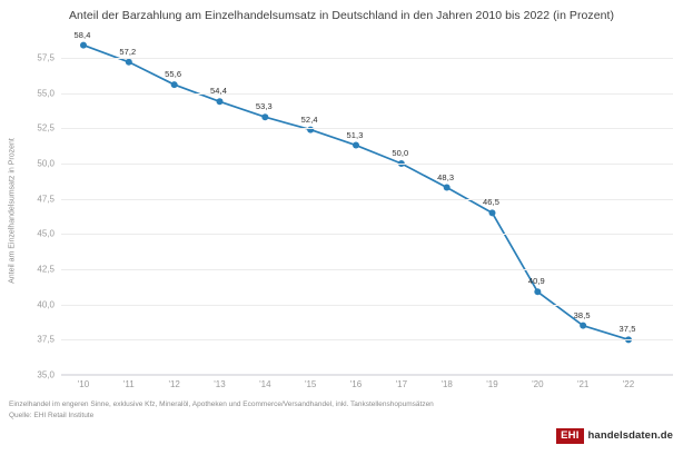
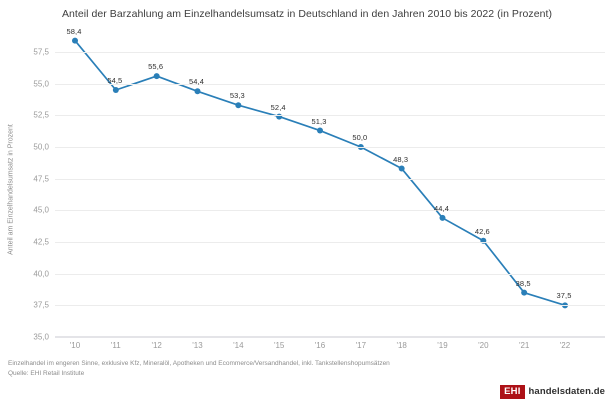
'11: 57,2 -> 54,5
'19: 46,5 -> 44,4
'20: 40,9 -> 42,6
